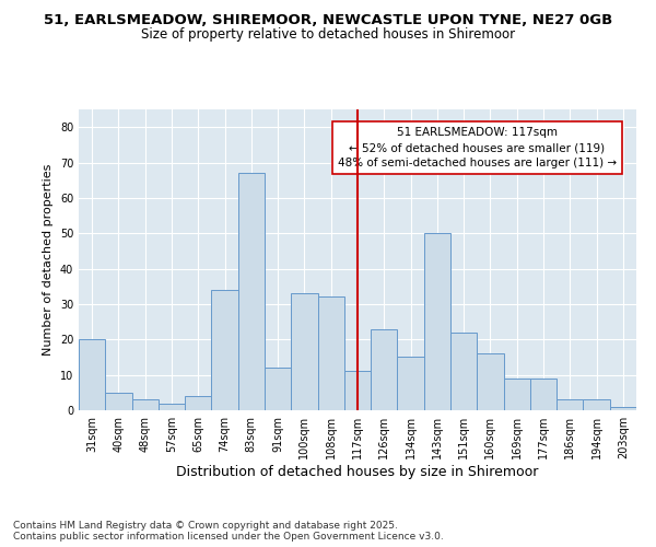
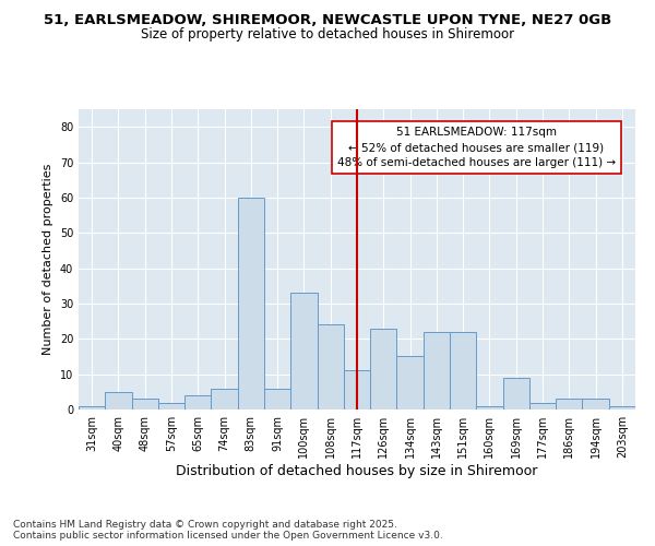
31sqm: 20 -> 1
74sqm: 34 -> 6
83sqm: 67 -> 60
91sqm: 12 -> 6
108sqm: 32 -> 24
143sqm: 50 -> 22
160sqm: 16 -> 1
177sqm: 9 -> 2
